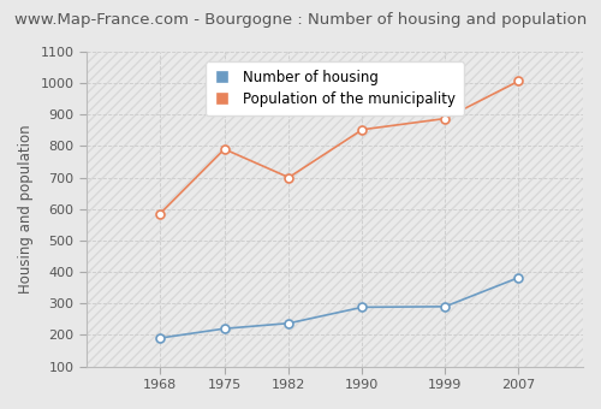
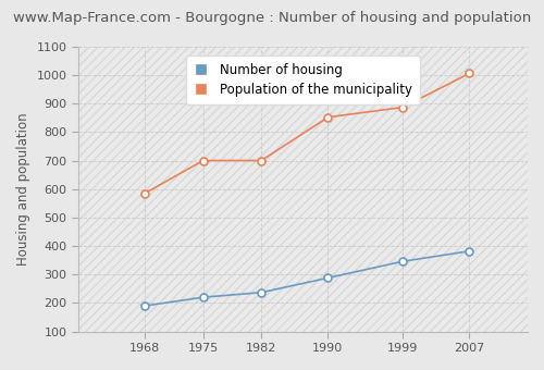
Population of the municipality/1975: 790 -> 700
Number of housing/1999: 290 -> 346
